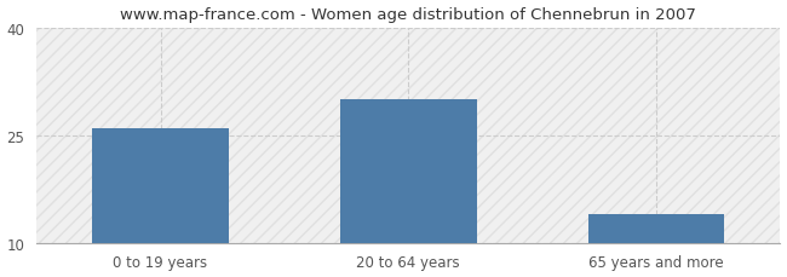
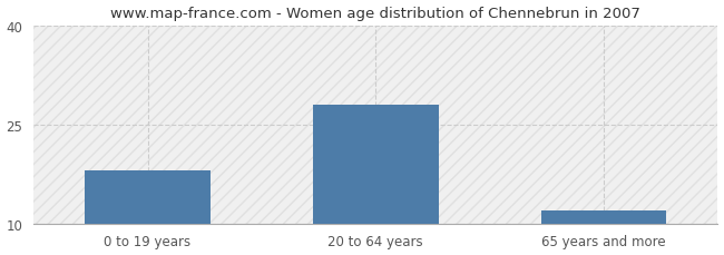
0 to 19 years: 26 -> 18
20 to 64 years: 30 -> 28
65 years and more: 14 -> 12
